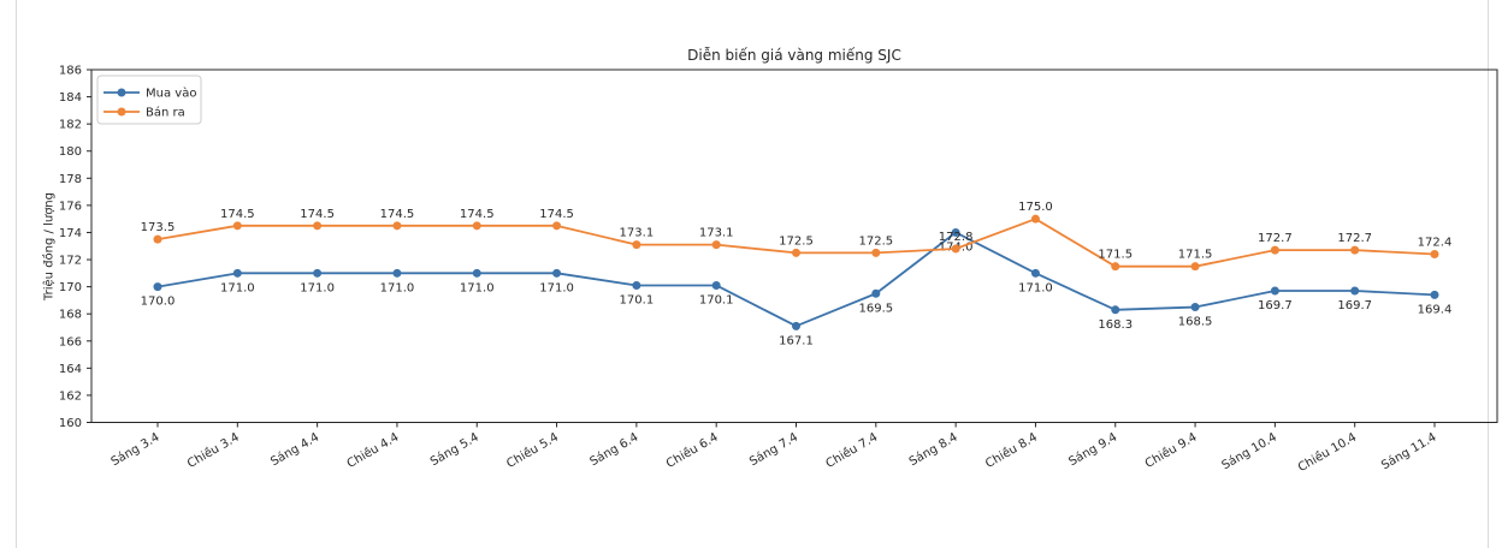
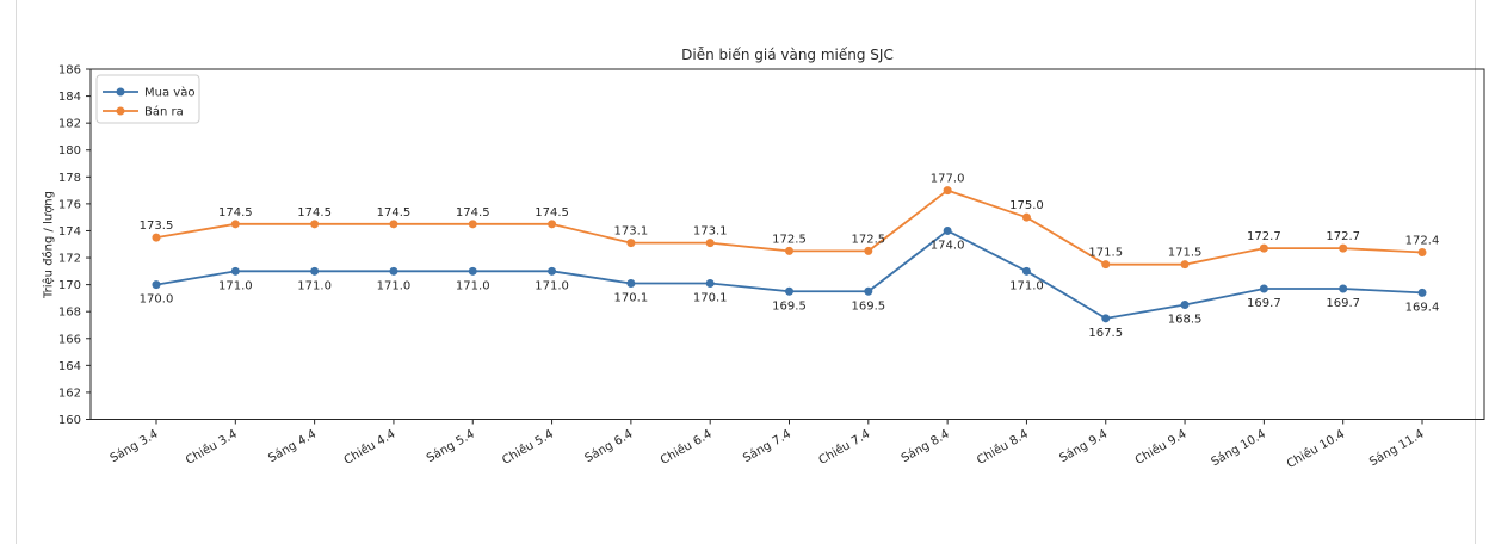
Mua vào/Sáng 7.4: 167.1 -> 169.5
Bán ra/Sáng 8.4: 172.8 -> 177.0
Mua vào/Sáng 9.4: 168.3 -> 167.5
